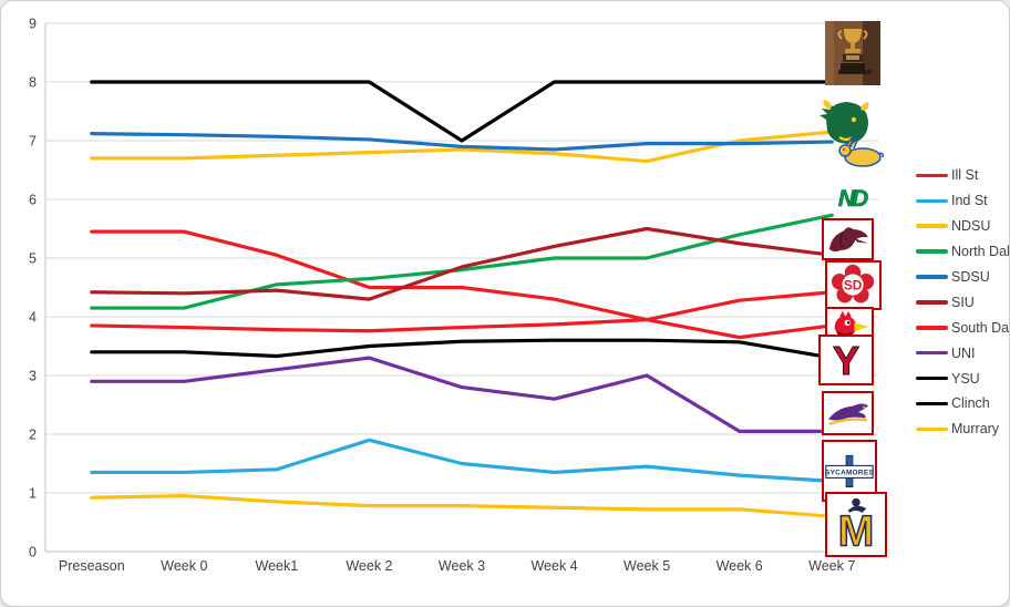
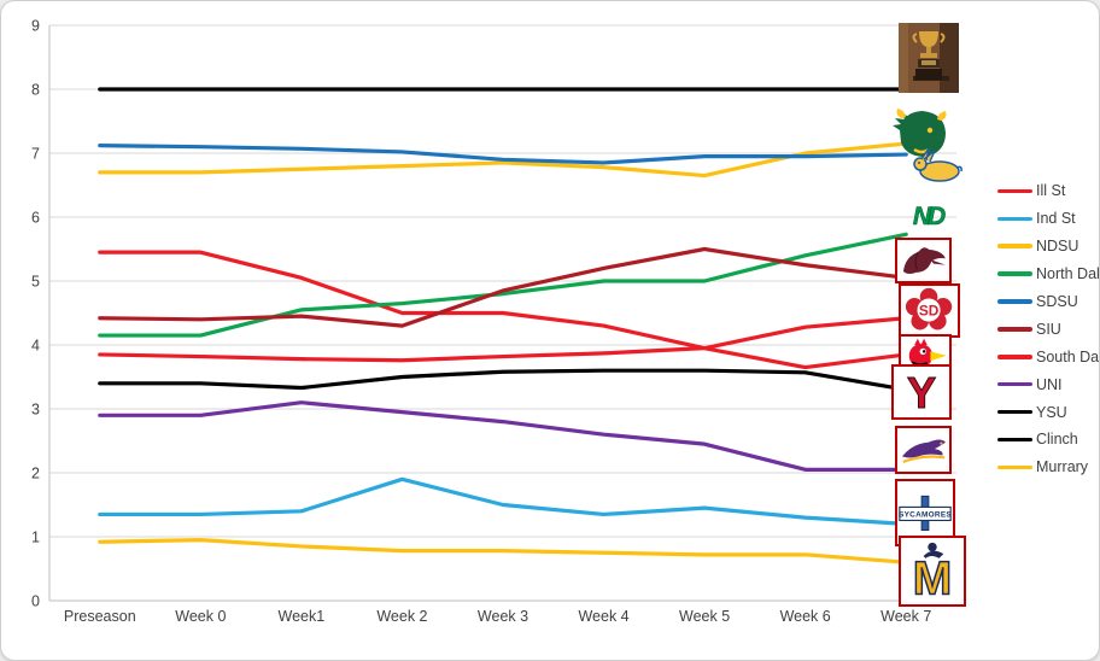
UNI/Week 2: 3.3 -> 3.0
Clinch/Week 3: 7 -> 8
UNI/Week 5: 3.0 -> 2.5
